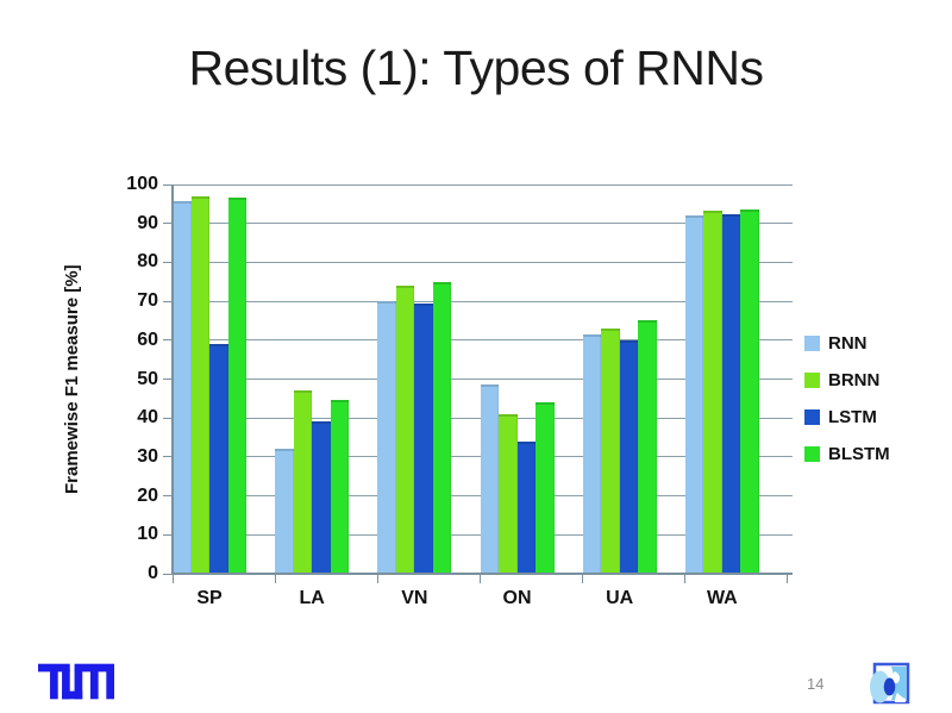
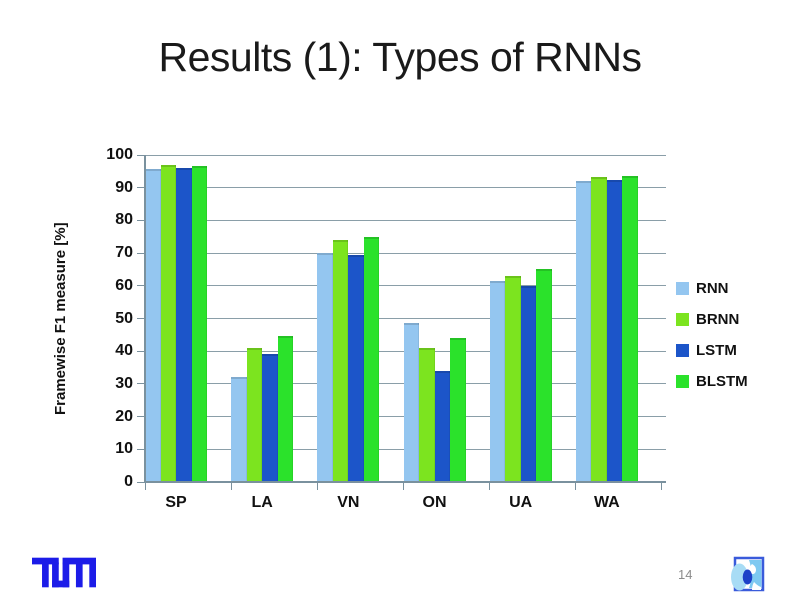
LSTM/SP: 59 -> 96
BRNN/LA: 47 -> 41
